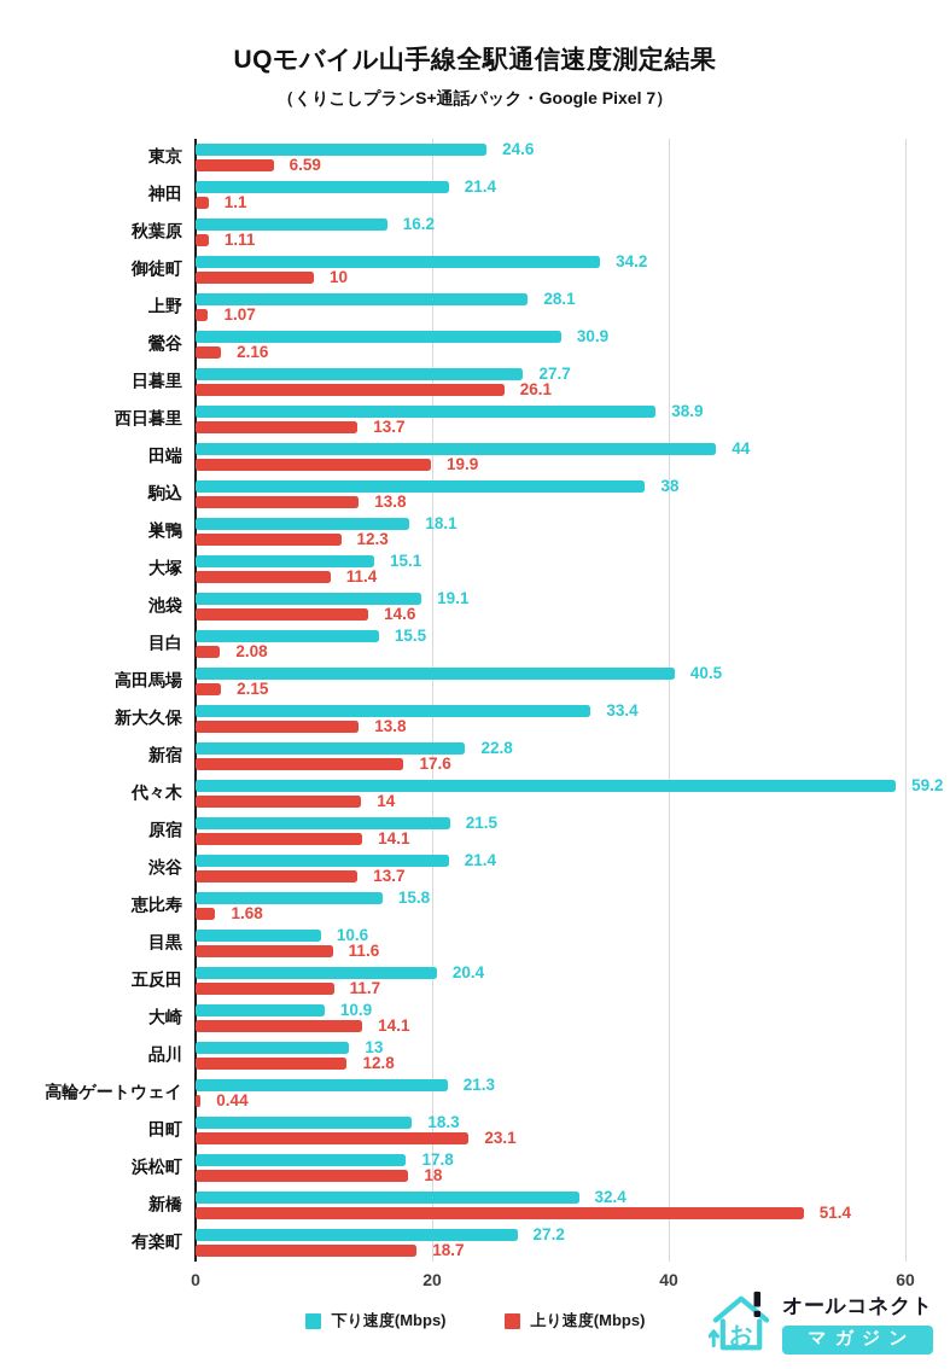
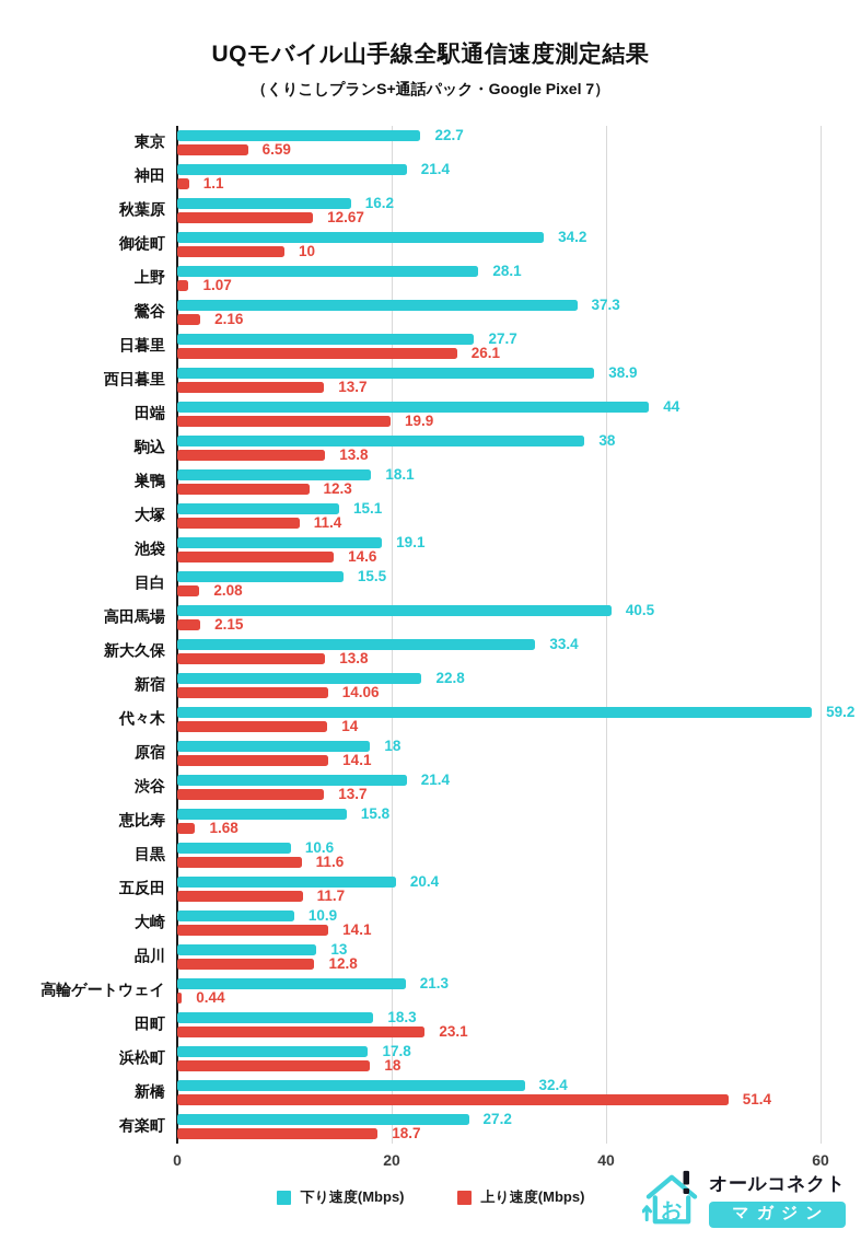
下り速度(Mbps)/東京: 24.6 -> 22.7
上り速度(Mbps)/秋葉原: 1.11 -> 12.67
下り速度(Mbps)/鶯谷: 30.9 -> 37.3
上り速度(Mbps)/新宿: 17.6 -> 14.06
下り速度(Mbps)/原宿: 21.5 -> 18
